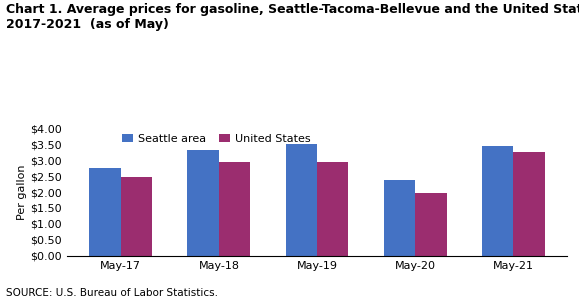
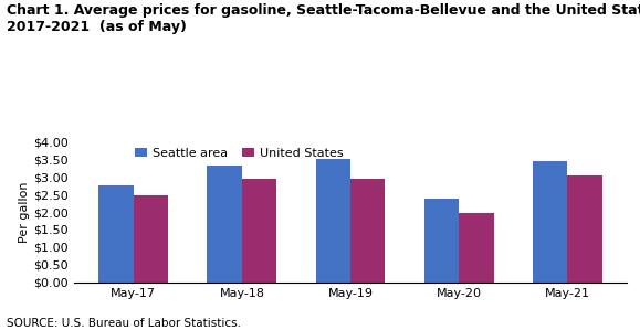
United States/May-21: $3.25 -> $3.03
